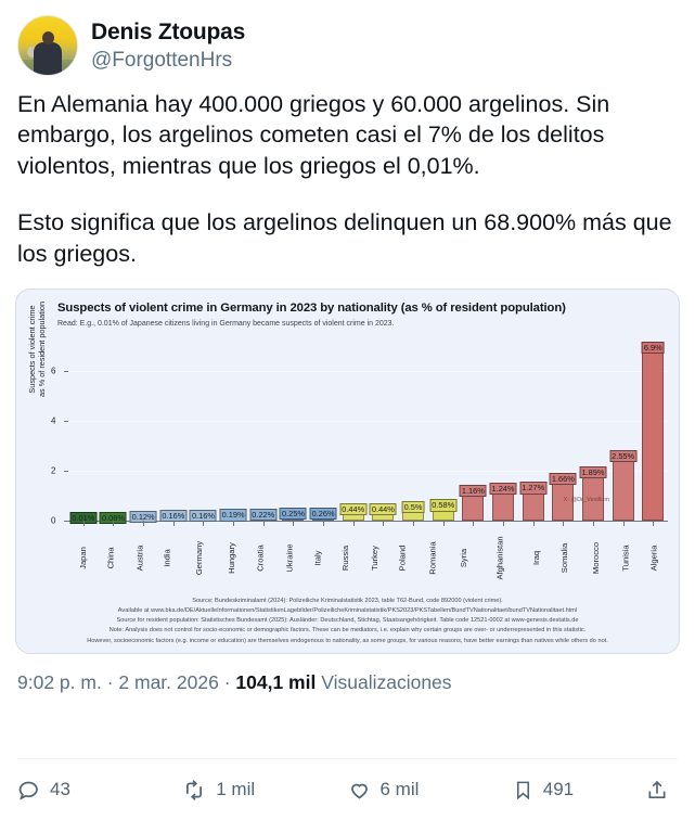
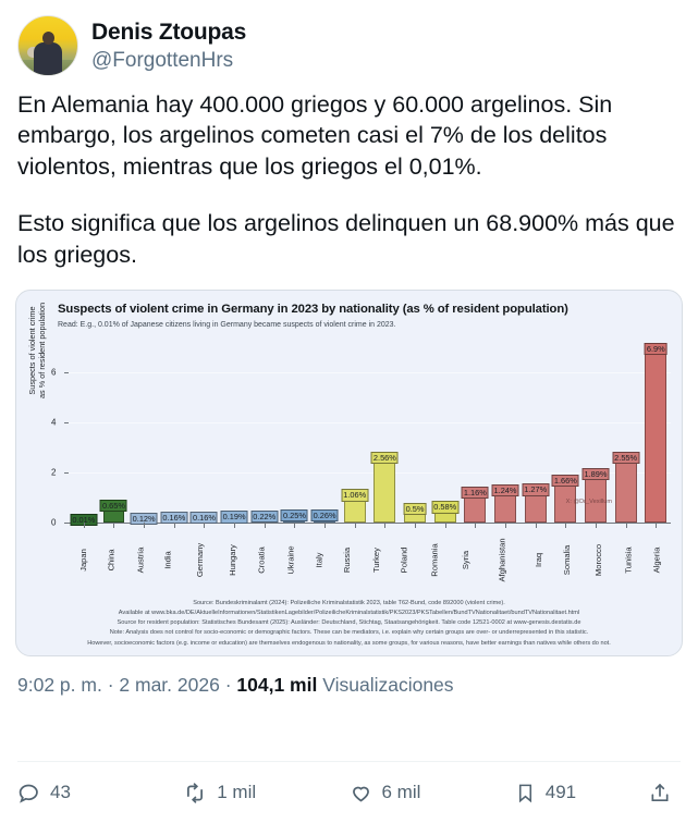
China: 0.08% -> 0.65%
Russia: 0.44% -> 1.06%
Turkey: 0.44% -> 2.56%
